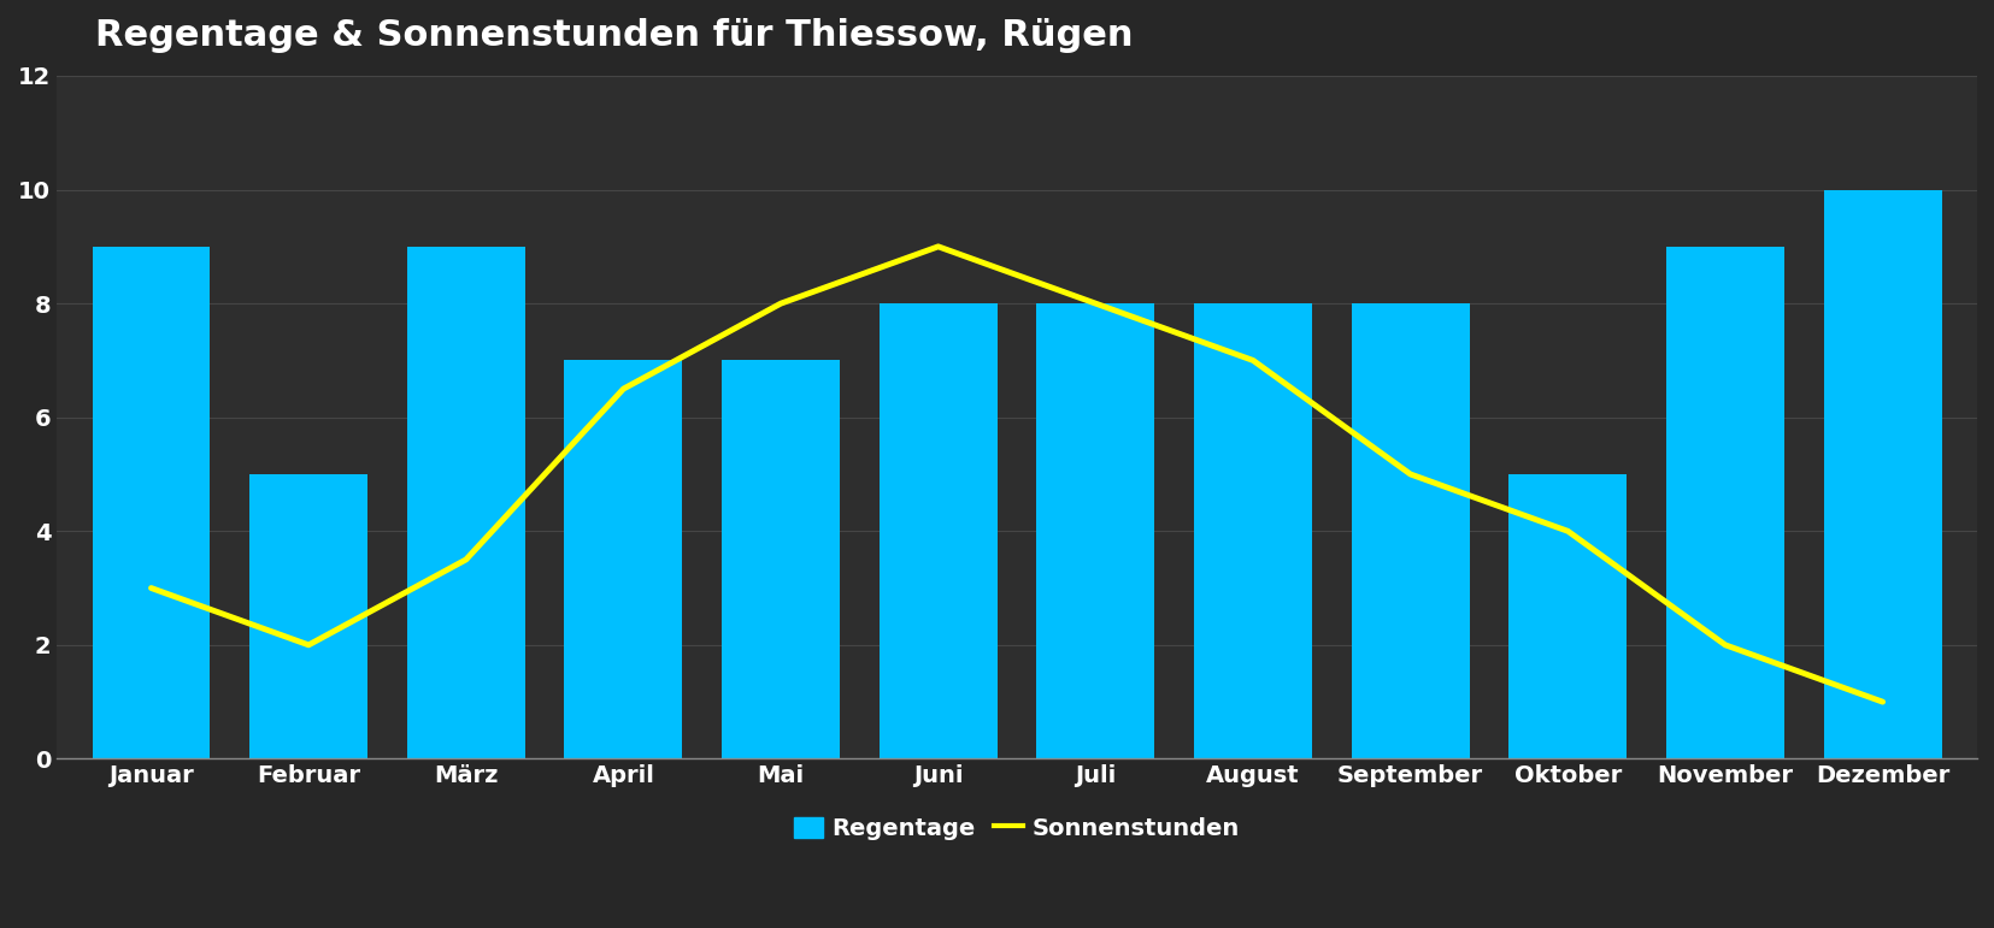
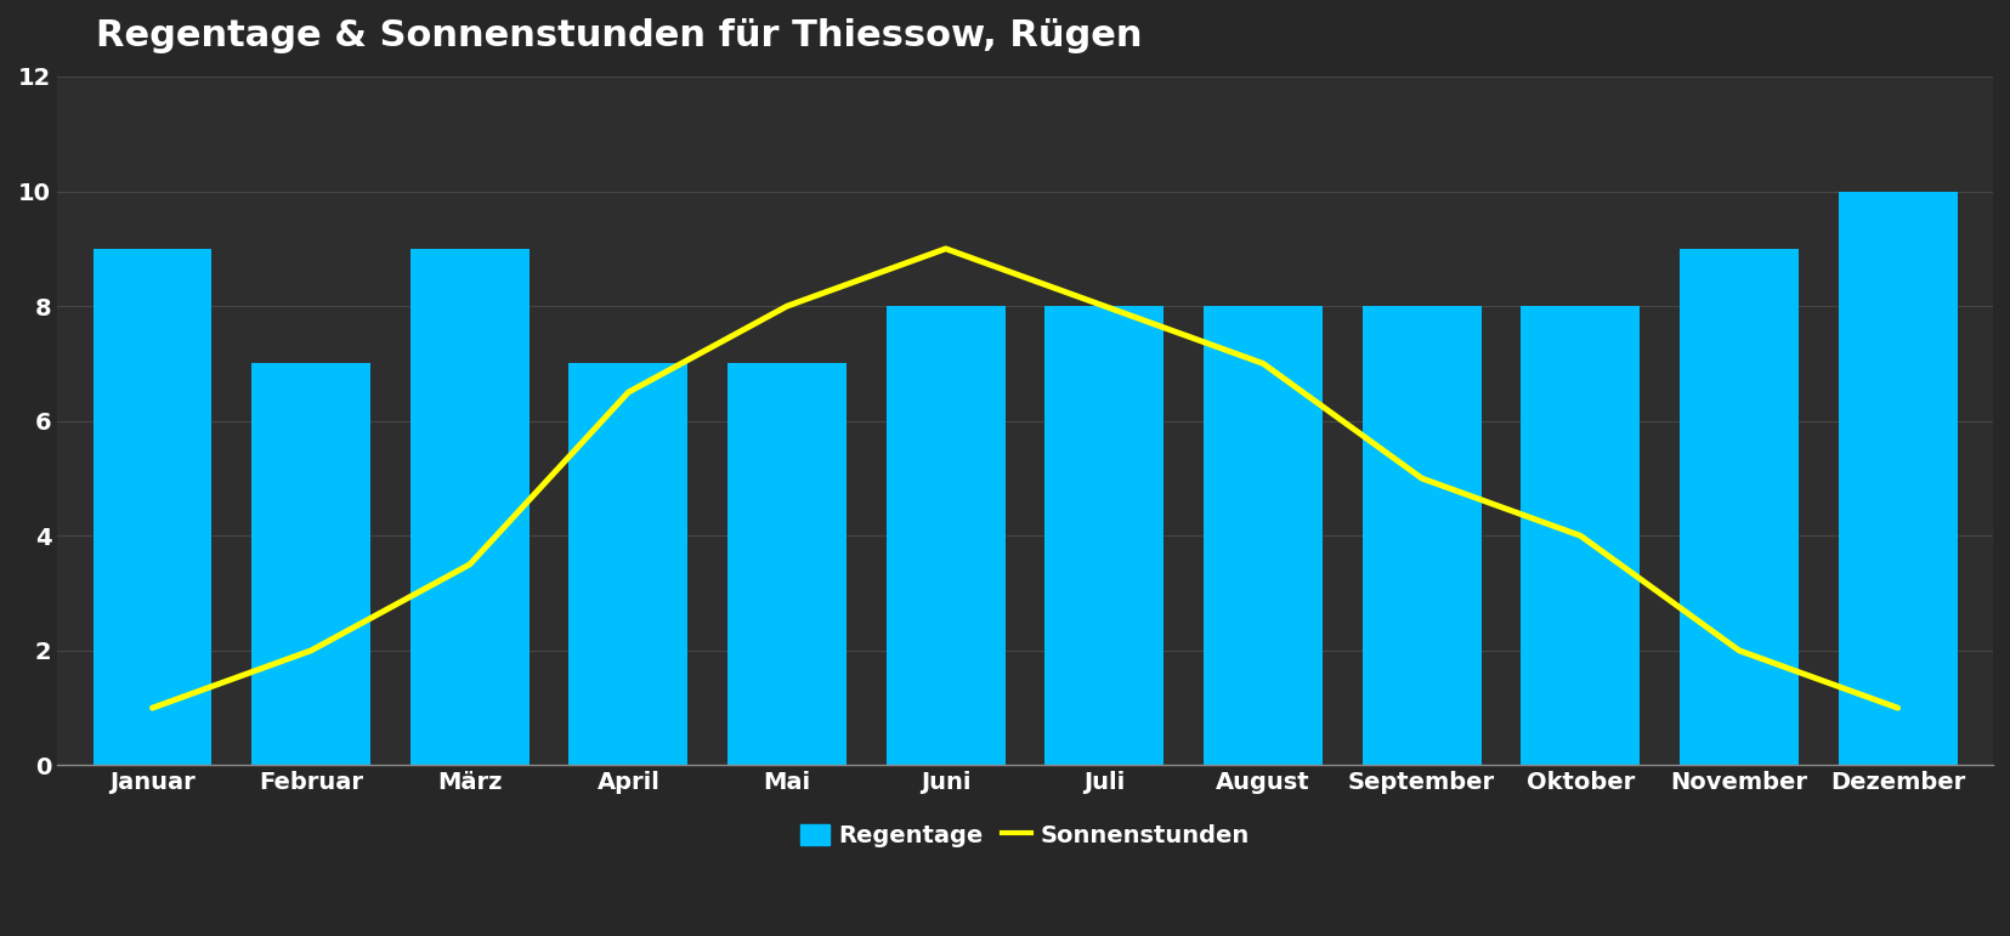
Sonnenstunden/Januar: 3.0 -> 1.0
Regentage/Februar: 5 -> 7
Regentage/Oktober: 5 -> 8
